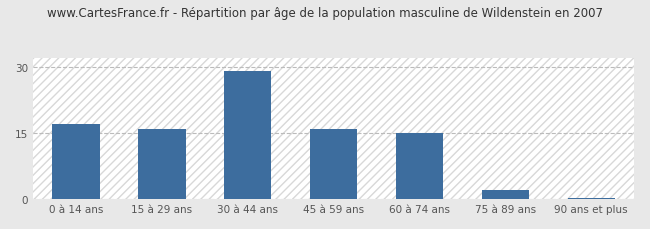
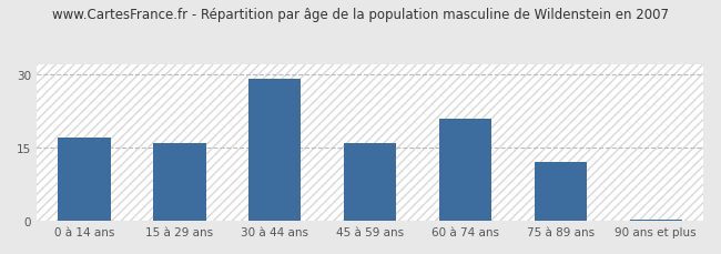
60 à 74 ans: 15.0 -> 21.0
75 à 89 ans: 2.0 -> 12.0
